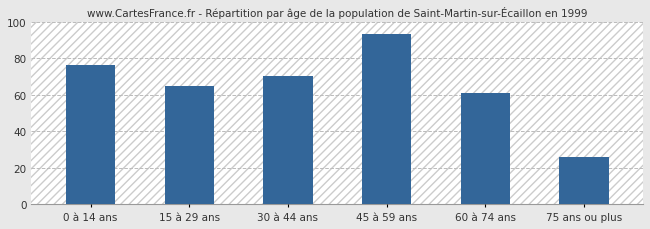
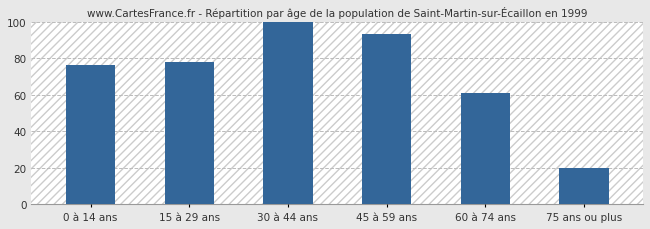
15 à 29 ans: 65 -> 78
30 à 44 ans: 70 -> 100
75 ans ou plus: 26 -> 20
